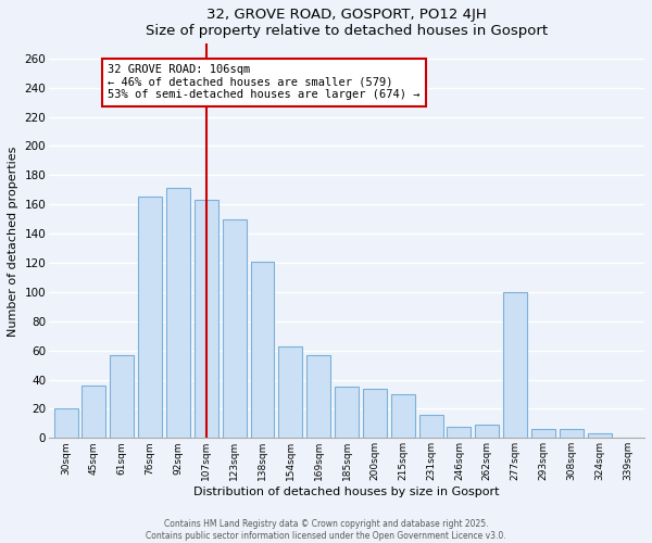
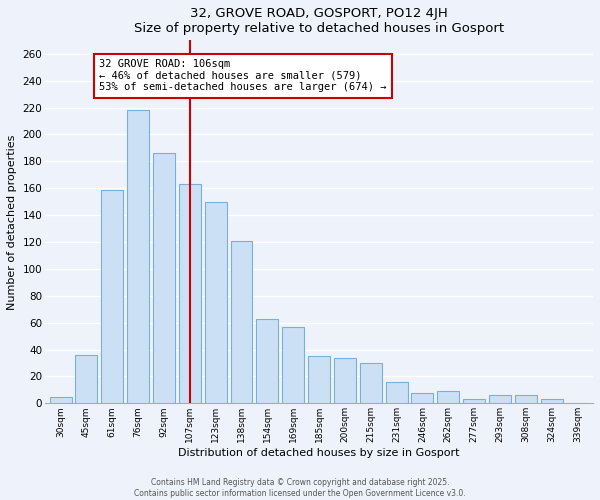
30sqm: 20 -> 5
61sqm: 57 -> 159
76sqm: 165 -> 218
92sqm: 171 -> 186
277sqm: 100 -> 3
